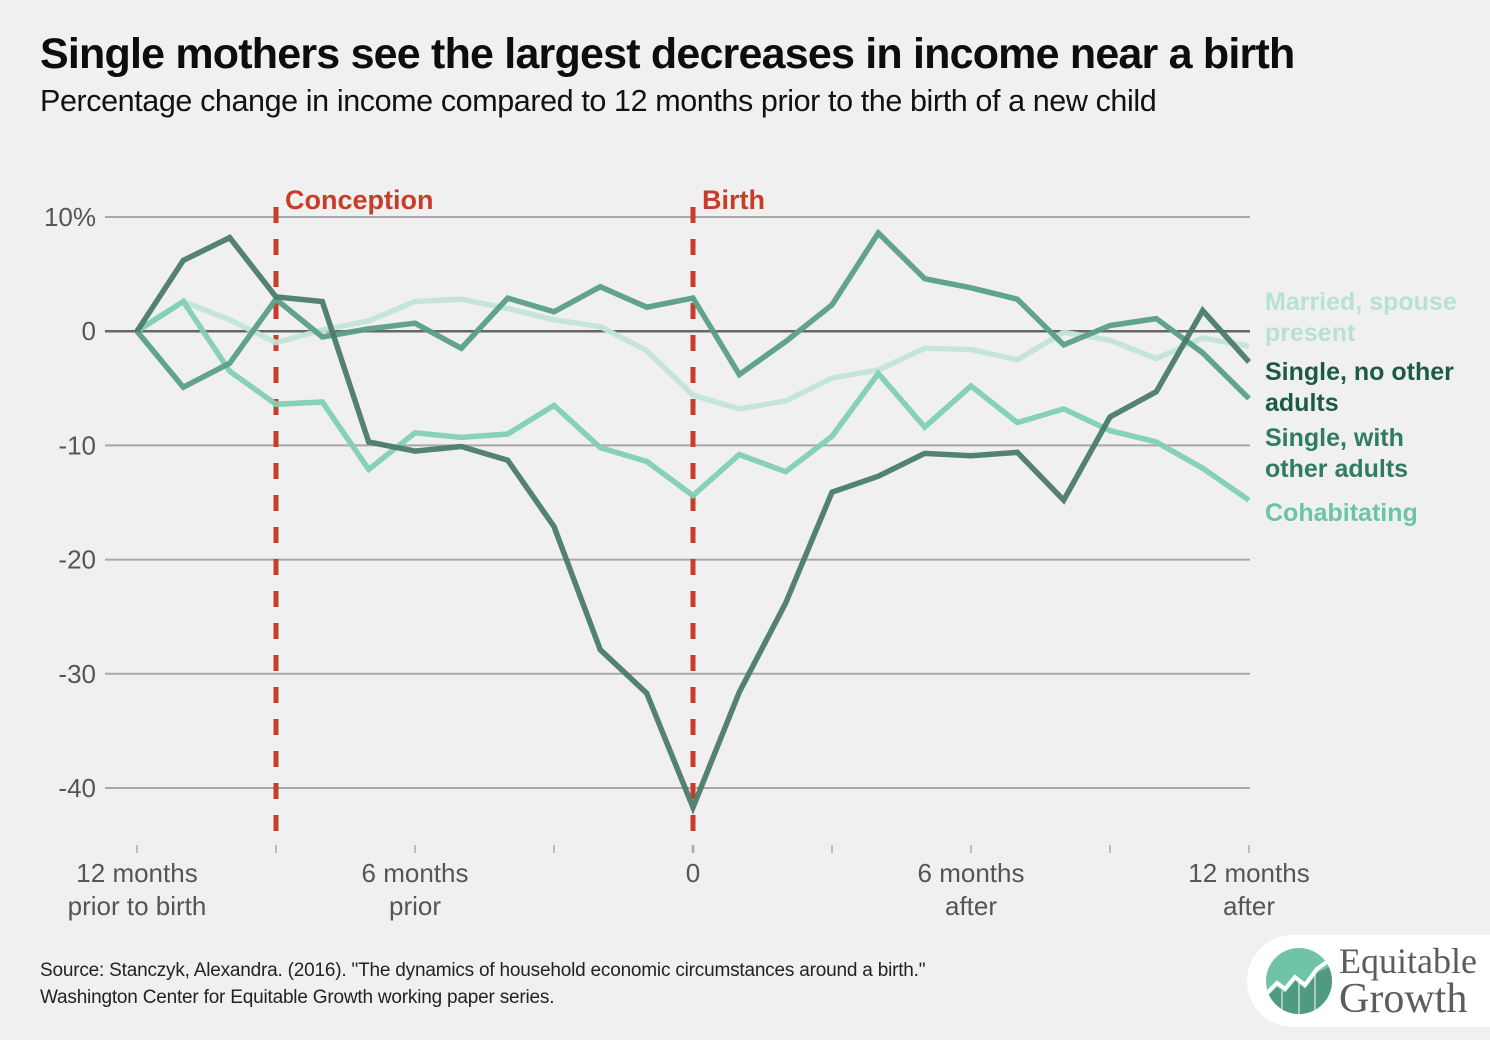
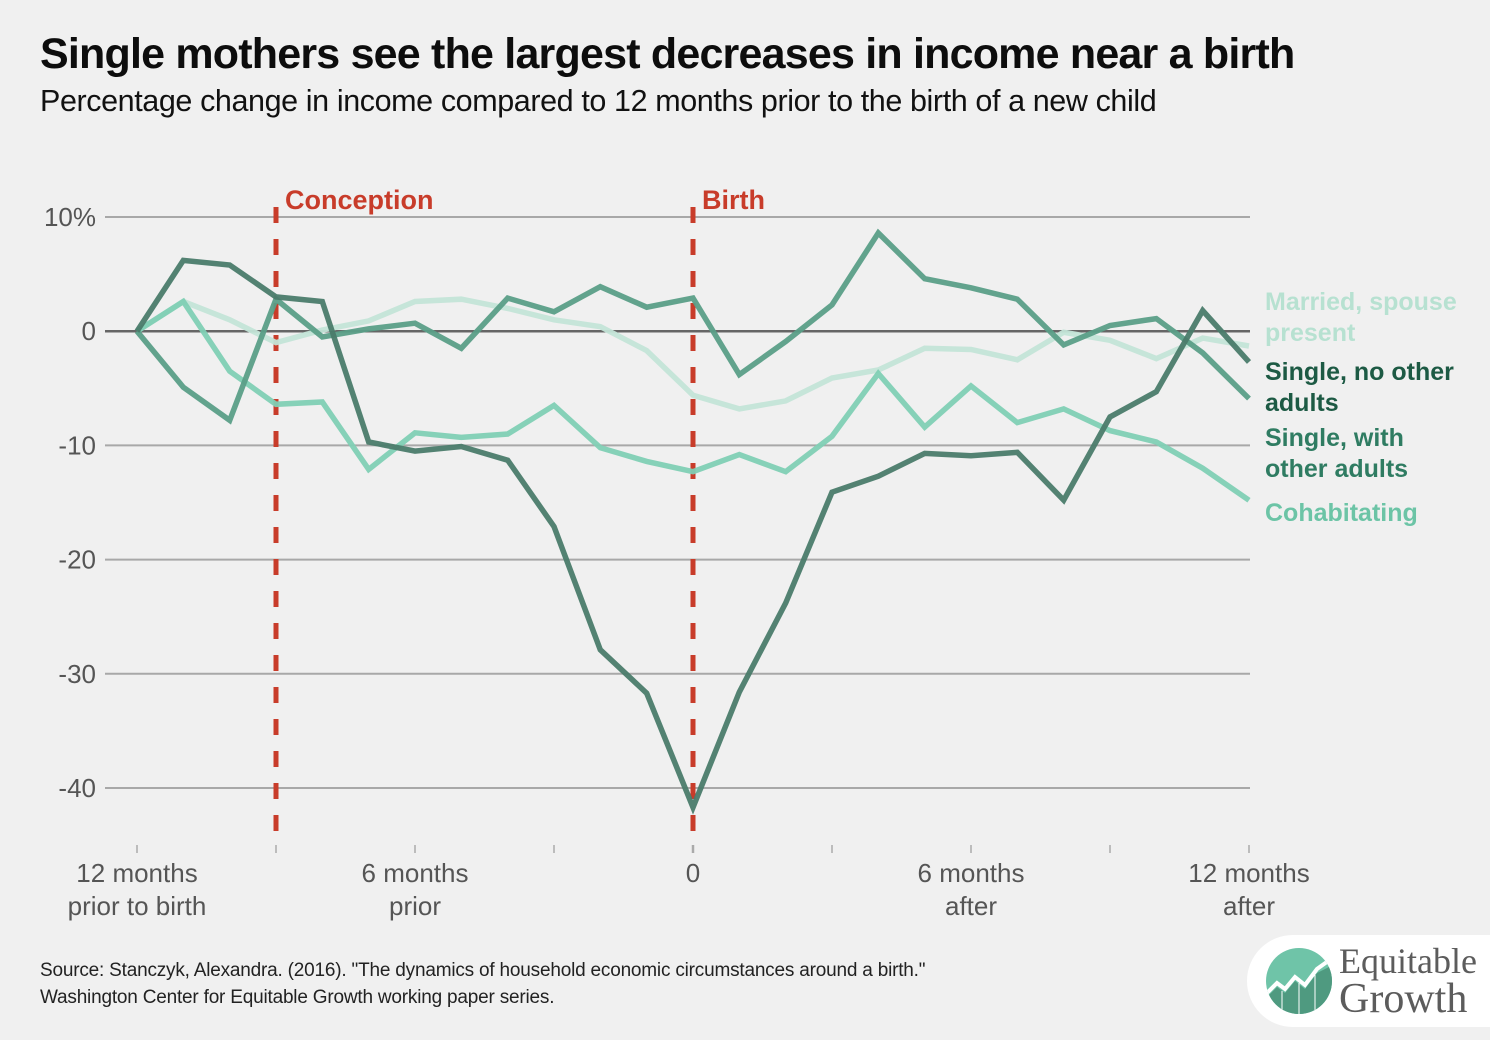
Single, with other adults/-10: -2.8% -> -7.8%
Single, no other adults/-10: 8.2% -> 5.8%
Cohabitating/0: -14.4% -> -12.3%
